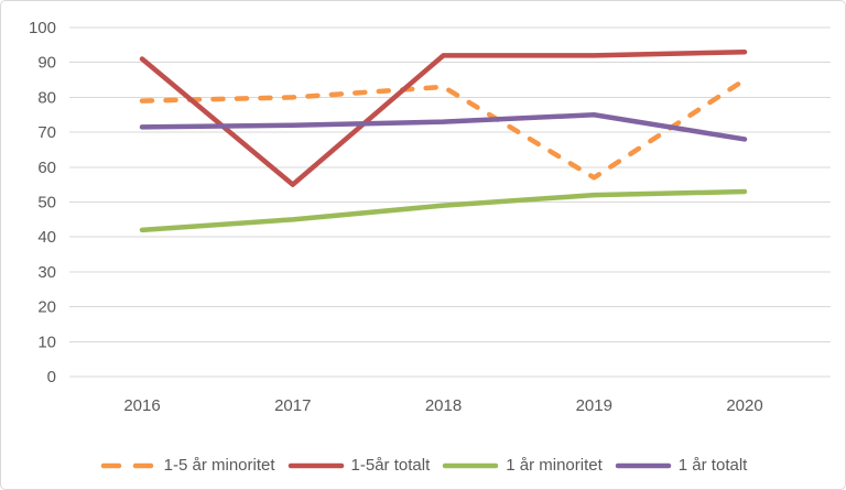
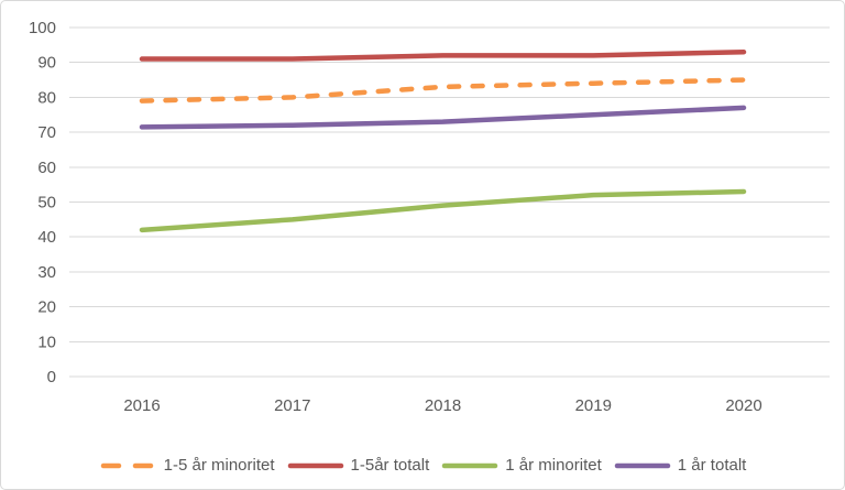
1-5år totalt/2017: 55 -> 91
1-5 år minoritet/2019: 57 -> 84
1 år totalt/2020: 68 -> 77
